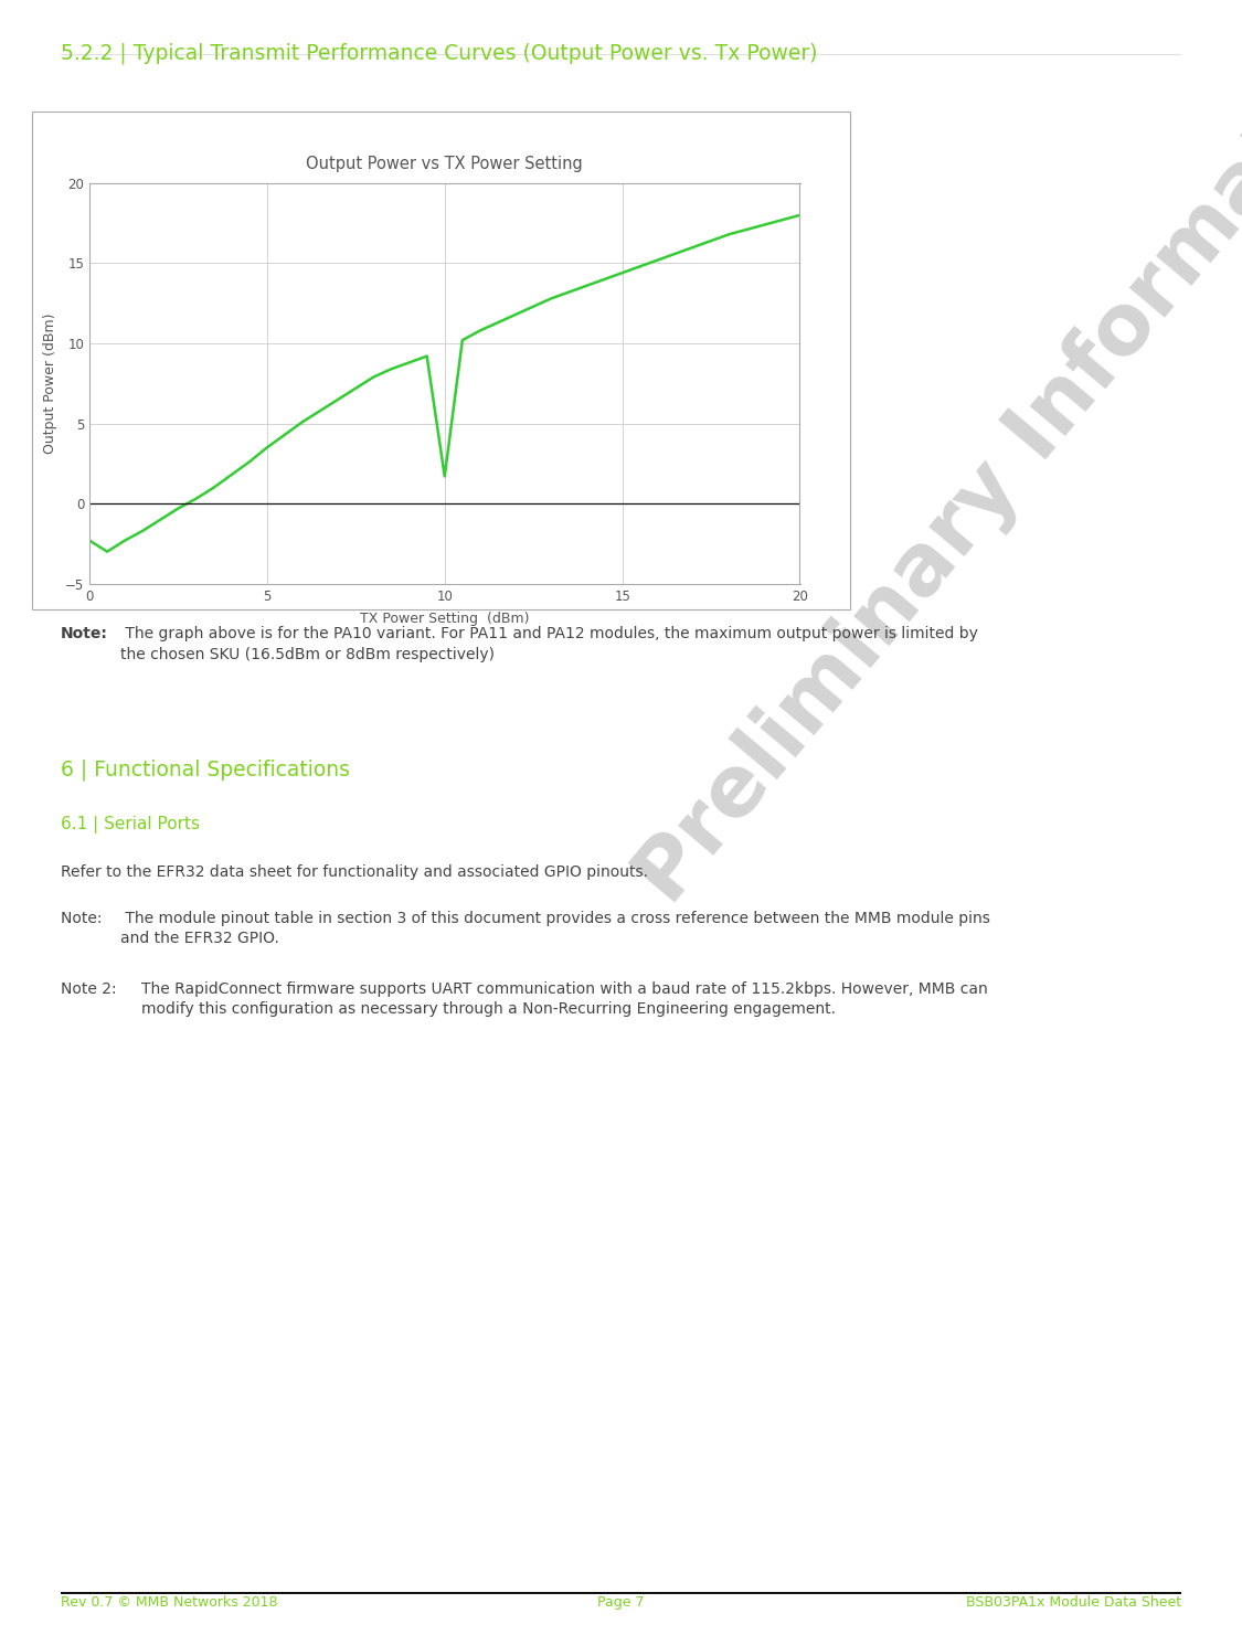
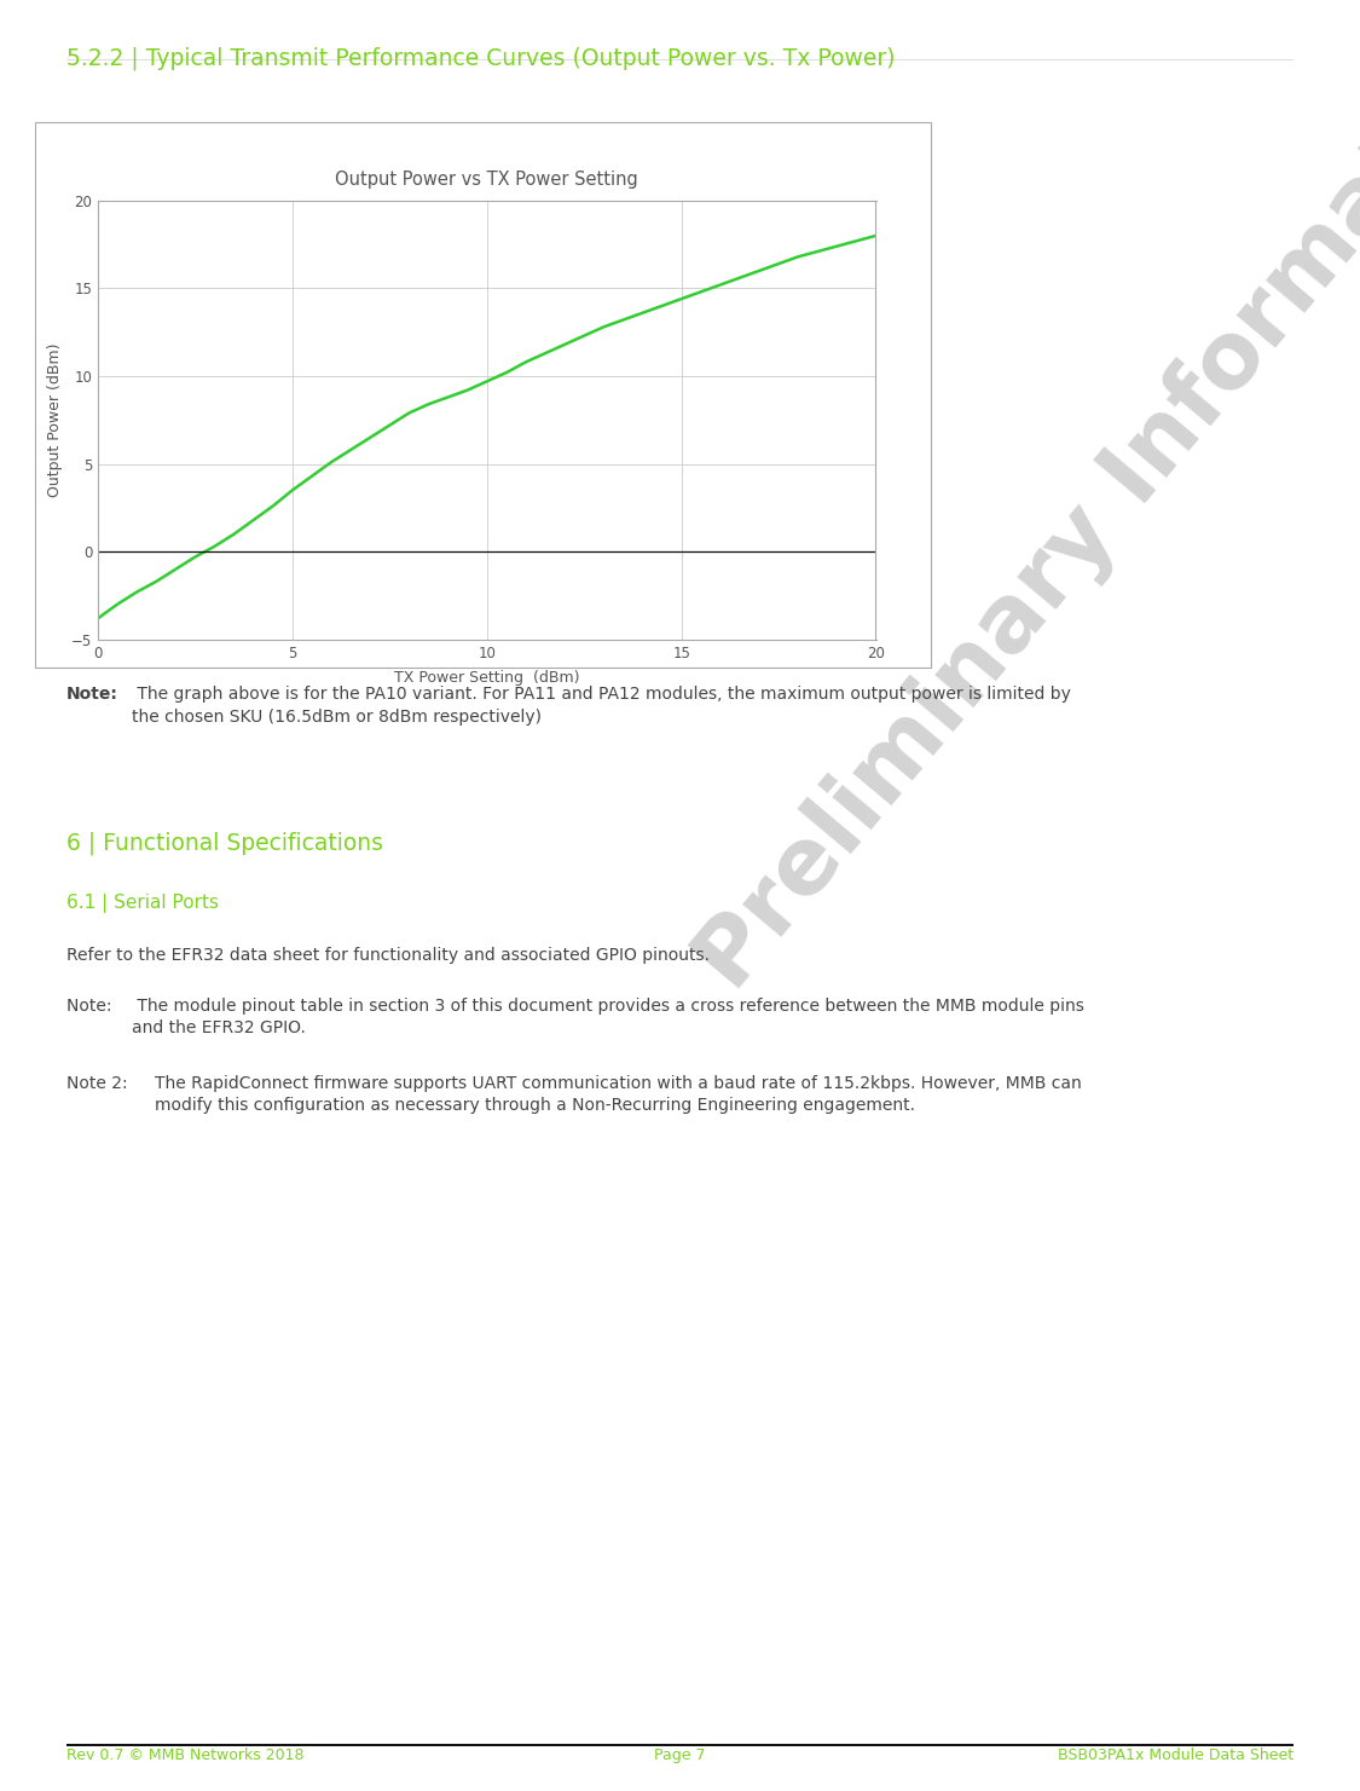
0: -2.3 -> -3.8
10: 1.7 -> 9.7
